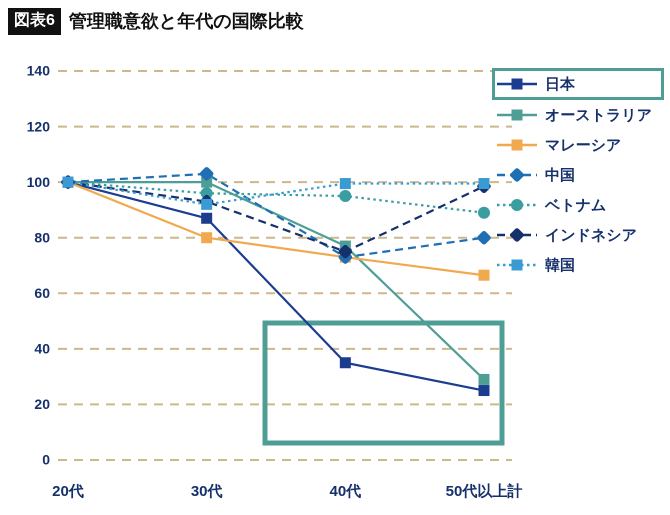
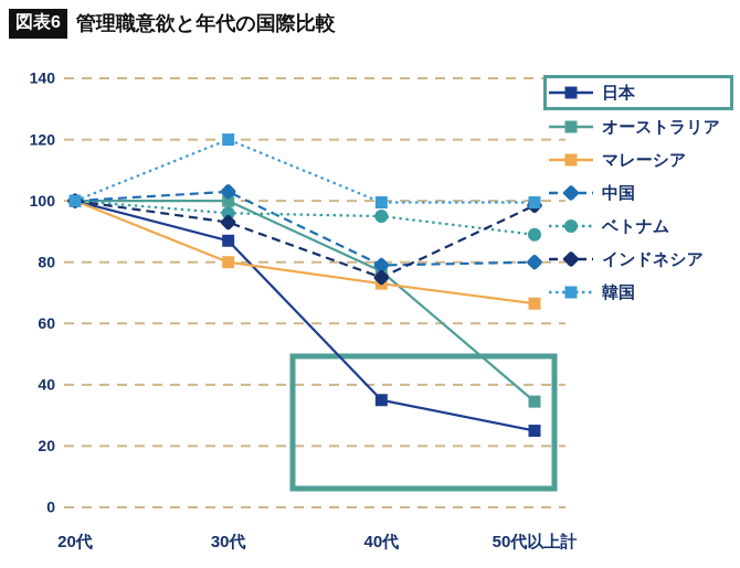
韓国/30代: 92 -> 120
中国/40代: 73 -> 79
オーストラリア/50代以上計: 29 -> 34
